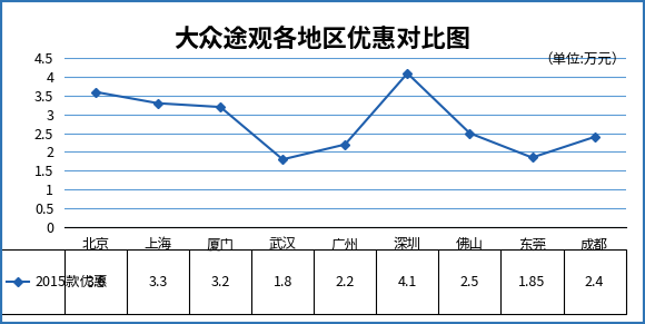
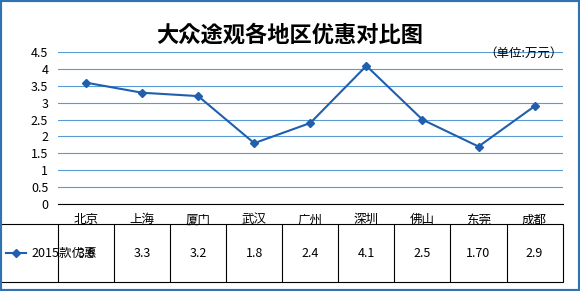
广州: 2.2 -> 2.4
东莞: 1.85 -> 1.70
成都: 2.4 -> 2.9
